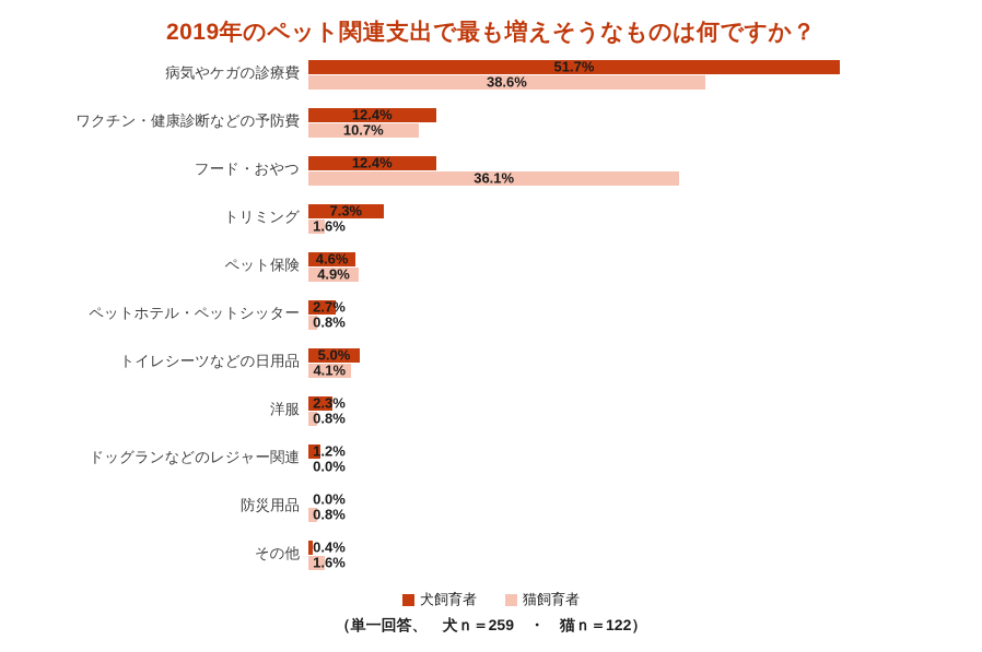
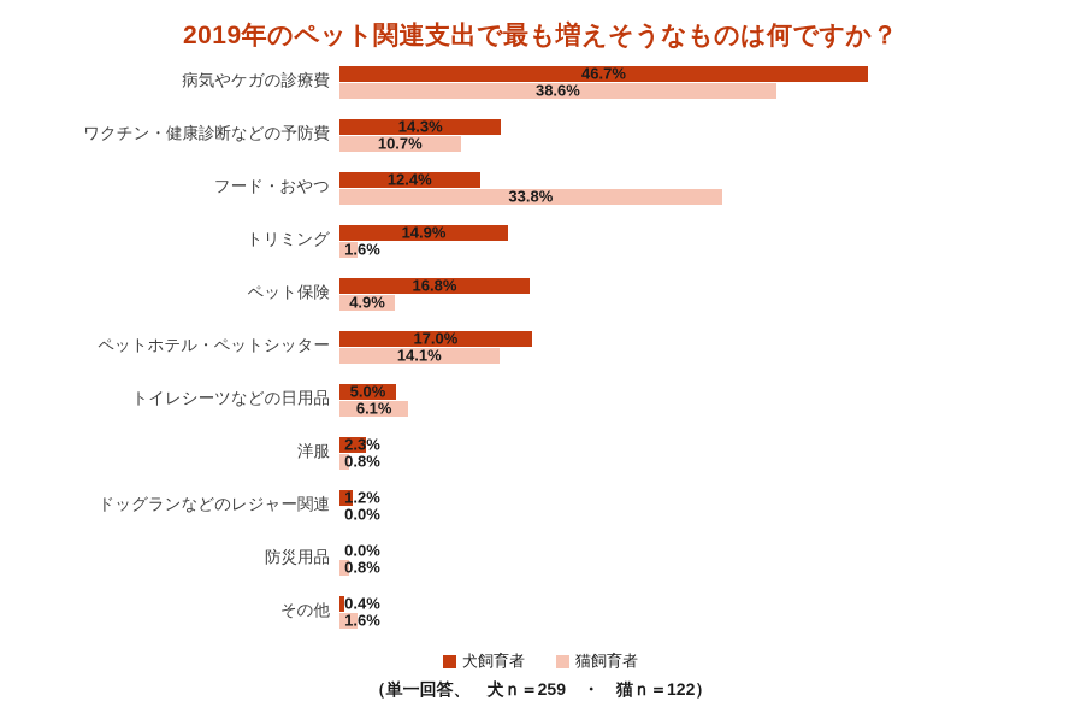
犬飼育者/病気やケガの診療費: 51.7% -> 46.7%
犬飼育者/ワクチン・健康診断などの予防費: 12.4% -> 14.3%
猫飼育者/フード・おやつ: 36.1% -> 33.8%
犬飼育者/トリミング: 7.3% -> 14.9%
犬飼育者/ペット保険: 4.6% -> 16.8%
犬飼育者/ペットホテル・ペットシッター: 2.7% -> 17.0%
猫飼育者/ペットホテル・ペットシッター: 0.8% -> 14.1%
猫飼育者/トイレシーツなどの日用品: 4.1% -> 6.1%
